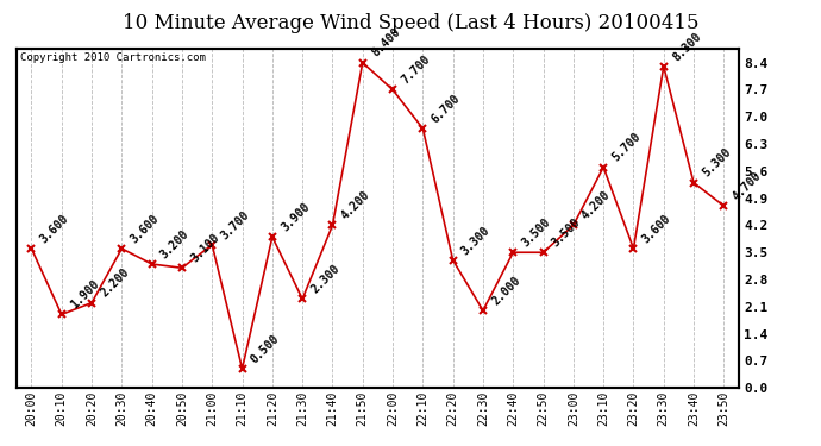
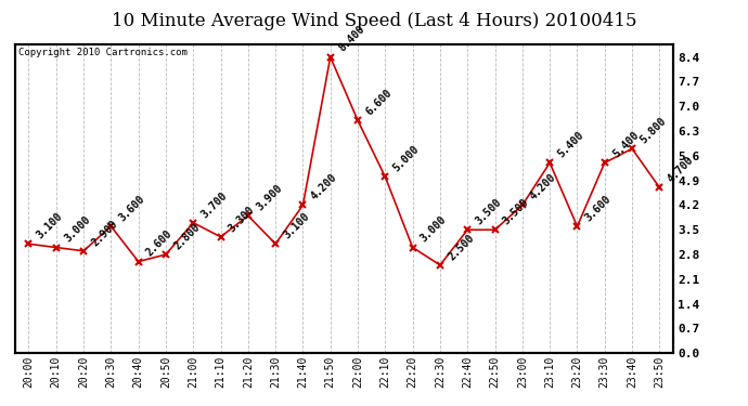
20:00: 3.600 -> 3.100
20:10: 1.900 -> 3.000
20:20: 2.200 -> 2.900
20:40: 3.200 -> 2.600
20:50: 3.100 -> 2.800
21:10: 0.500 -> 3.300
21:30: 2.300 -> 3.100
22:00: 7.700 -> 6.600
22:10: 6.700 -> 5.000
22:20: 3.300 -> 3.000
22:30: 2.000 -> 2.500
23:10: 5.700 -> 5.400
23:30: 8.300 -> 5.400
23:40: 5.300 -> 5.800
